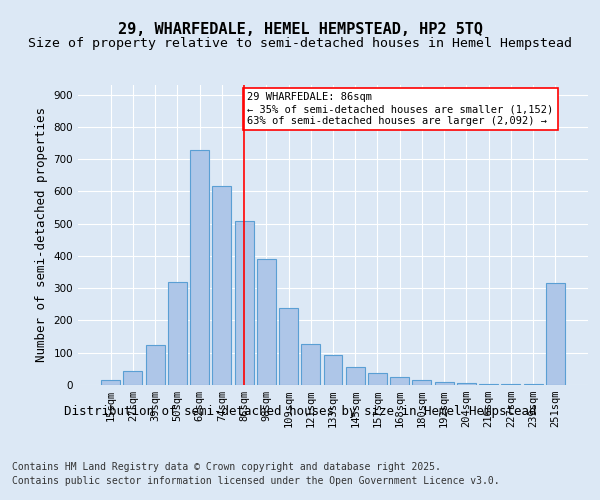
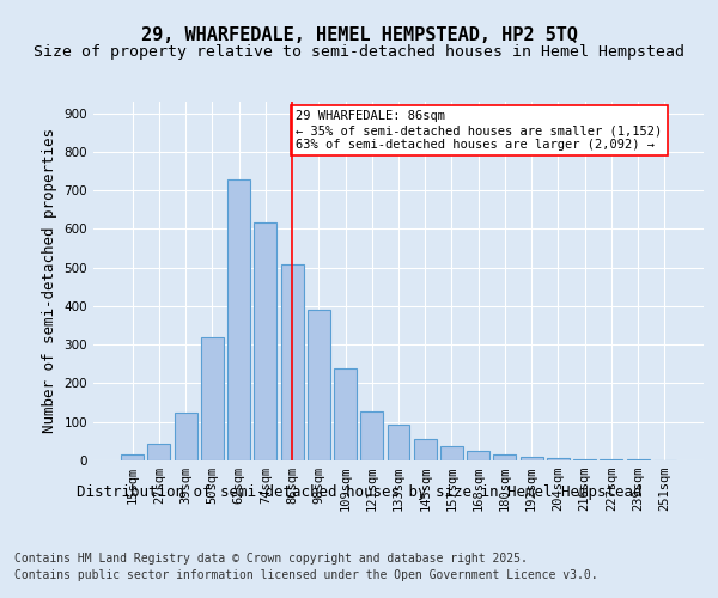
251sqm: 315 -> 1
